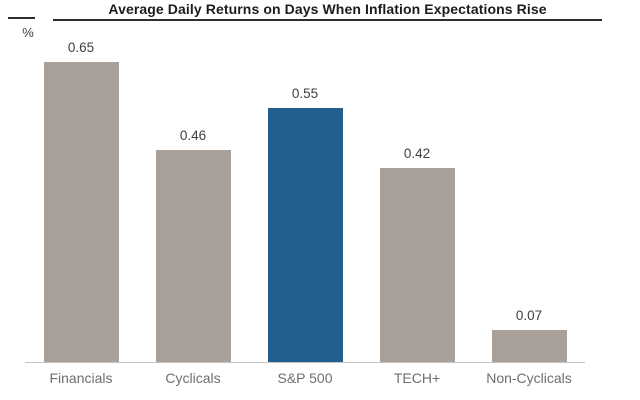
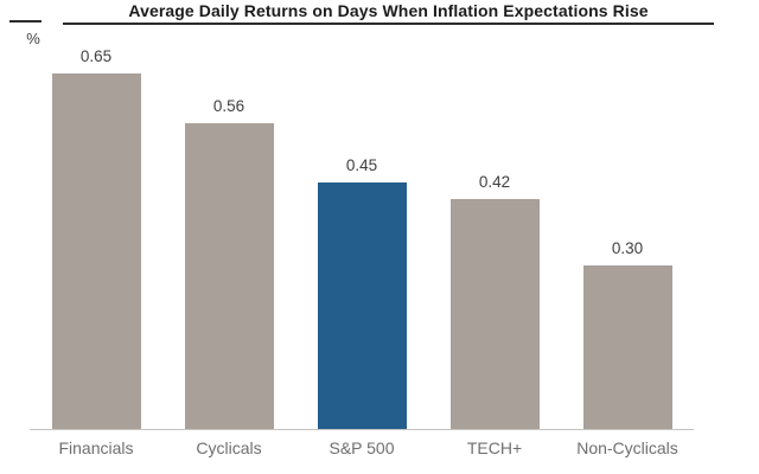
Cyclicals: 0.46 -> 0.56
S&P 500: 0.55 -> 0.45
Non-Cyclicals: 0.07 -> 0.30
